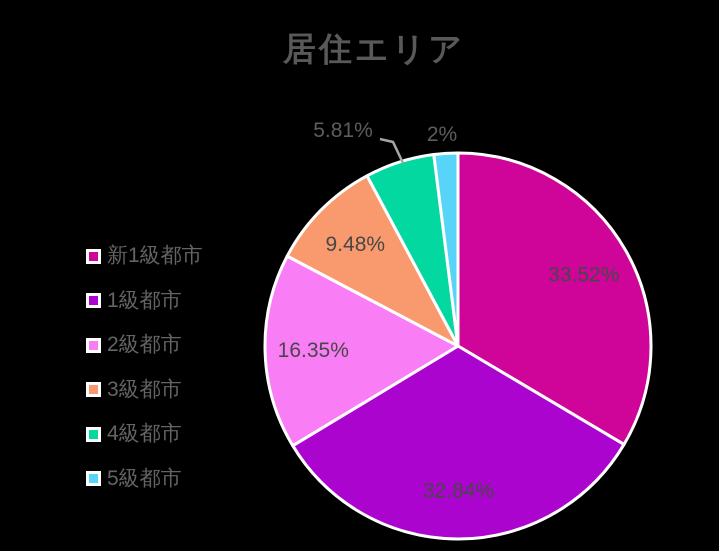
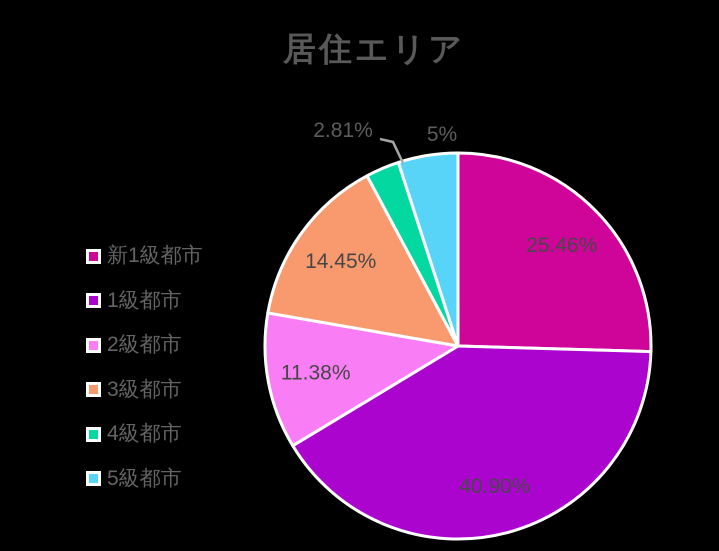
新1級都市: 33.52% -> 25.46%
1級都市: 32.84% -> 40.90%
2級都市: 16.35% -> 11.38%
3級都市: 9.48% -> 14.45%
4級都市: 5.81% -> 2.81%
5級都市: 2% -> 5%
